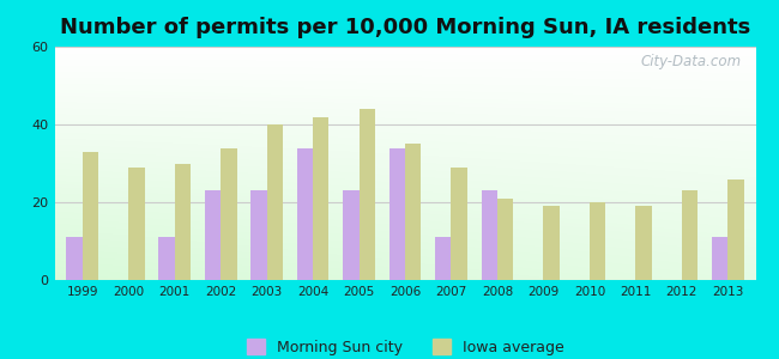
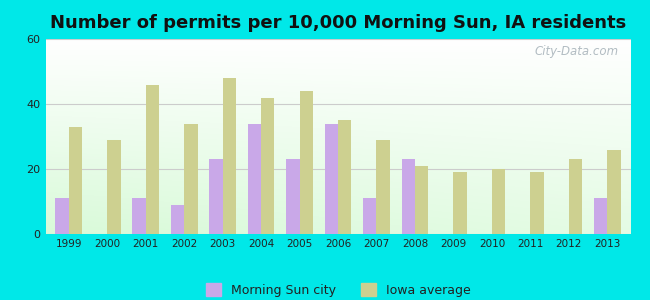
Iowa average/2001: 30 -> 46
Morning Sun city/2002: 23 -> 9
Iowa average/2003: 40 -> 48
